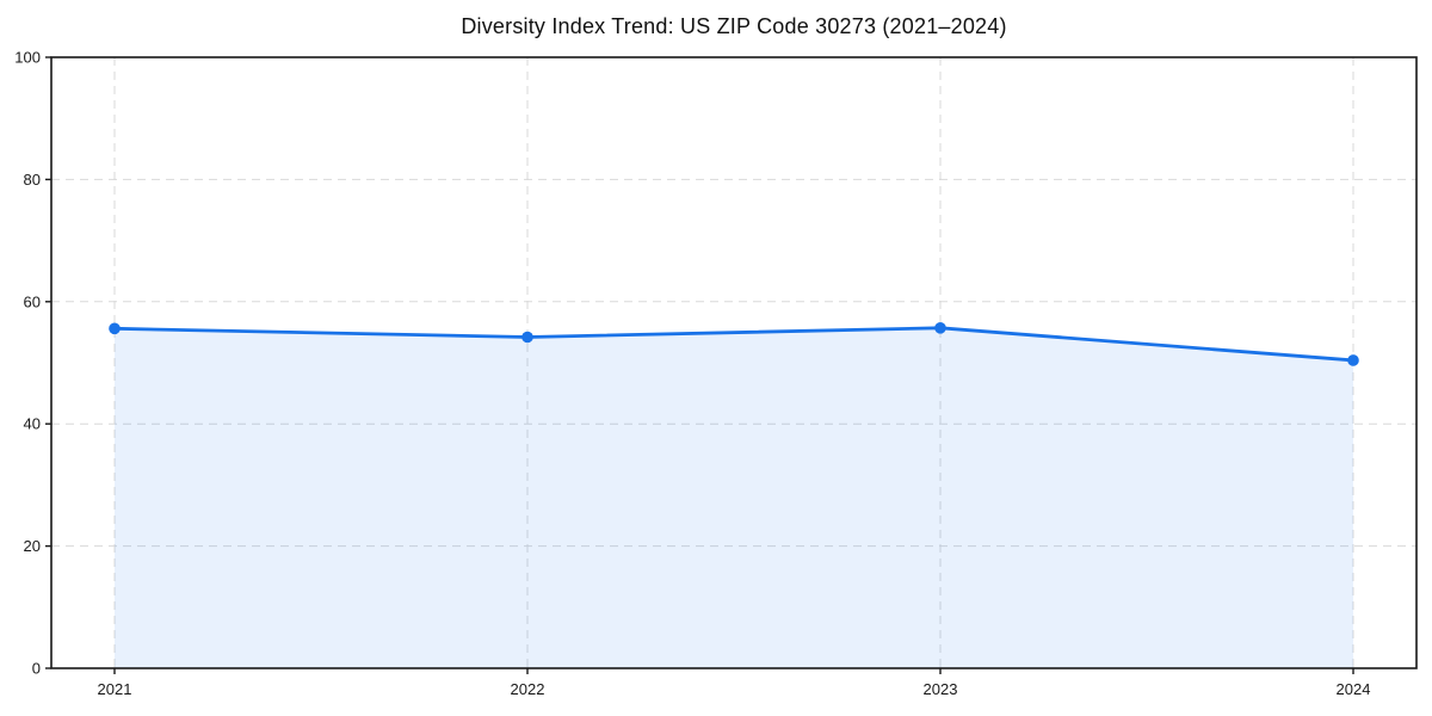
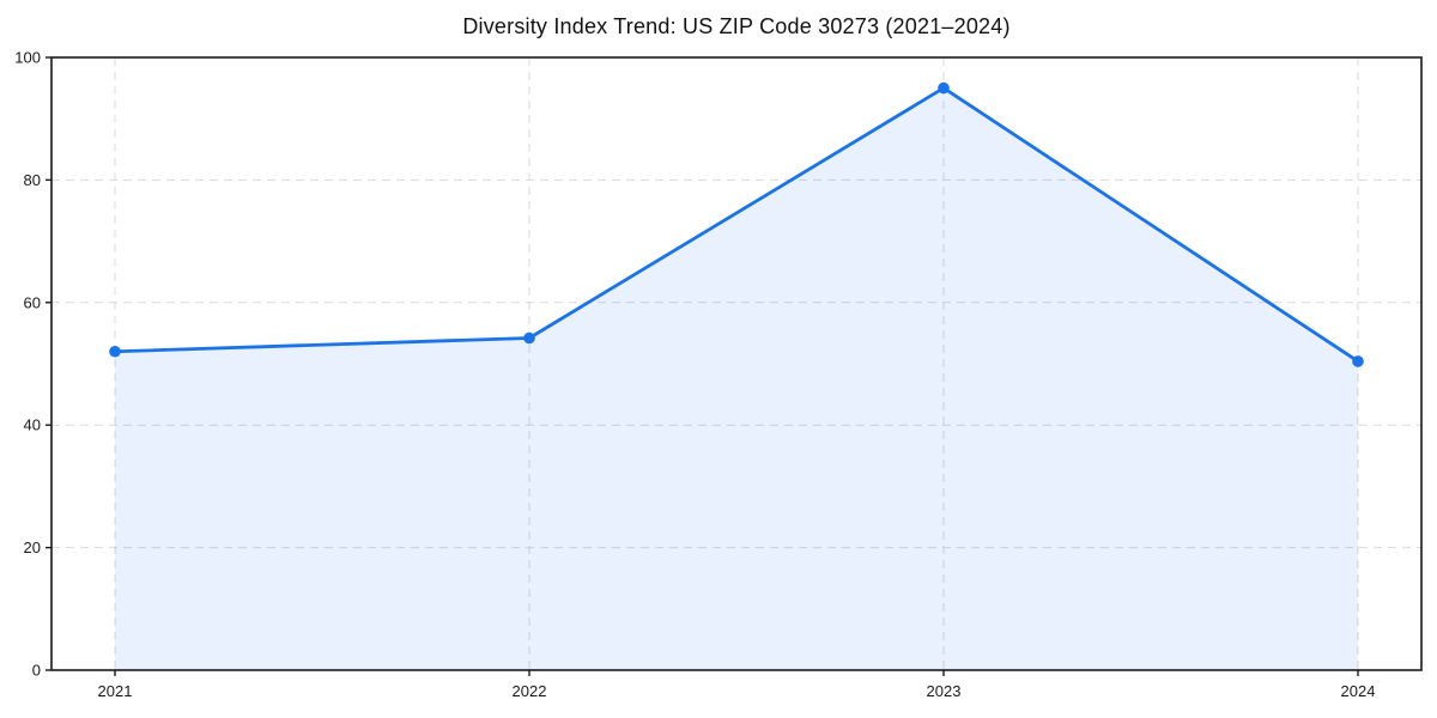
2021: 56 -> 52
2023: 56 -> 95
